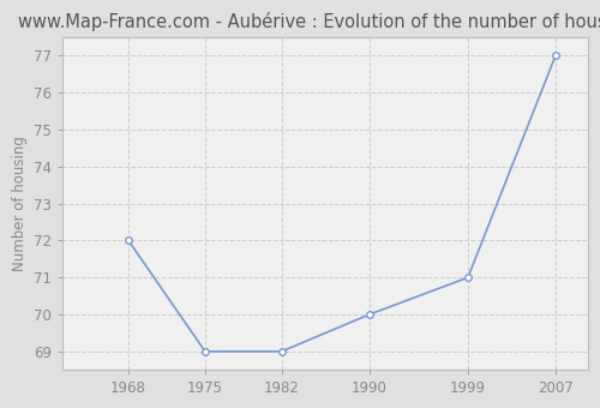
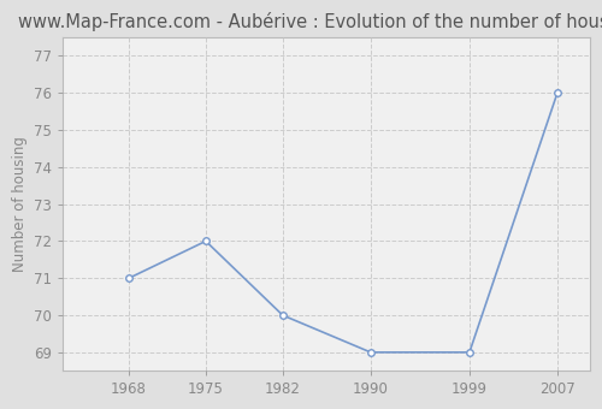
1968: 72 -> 71
1975: 69 -> 72
1982: 69 -> 70
1990: 70 -> 69
1999: 71 -> 69
2007: 77 -> 76
